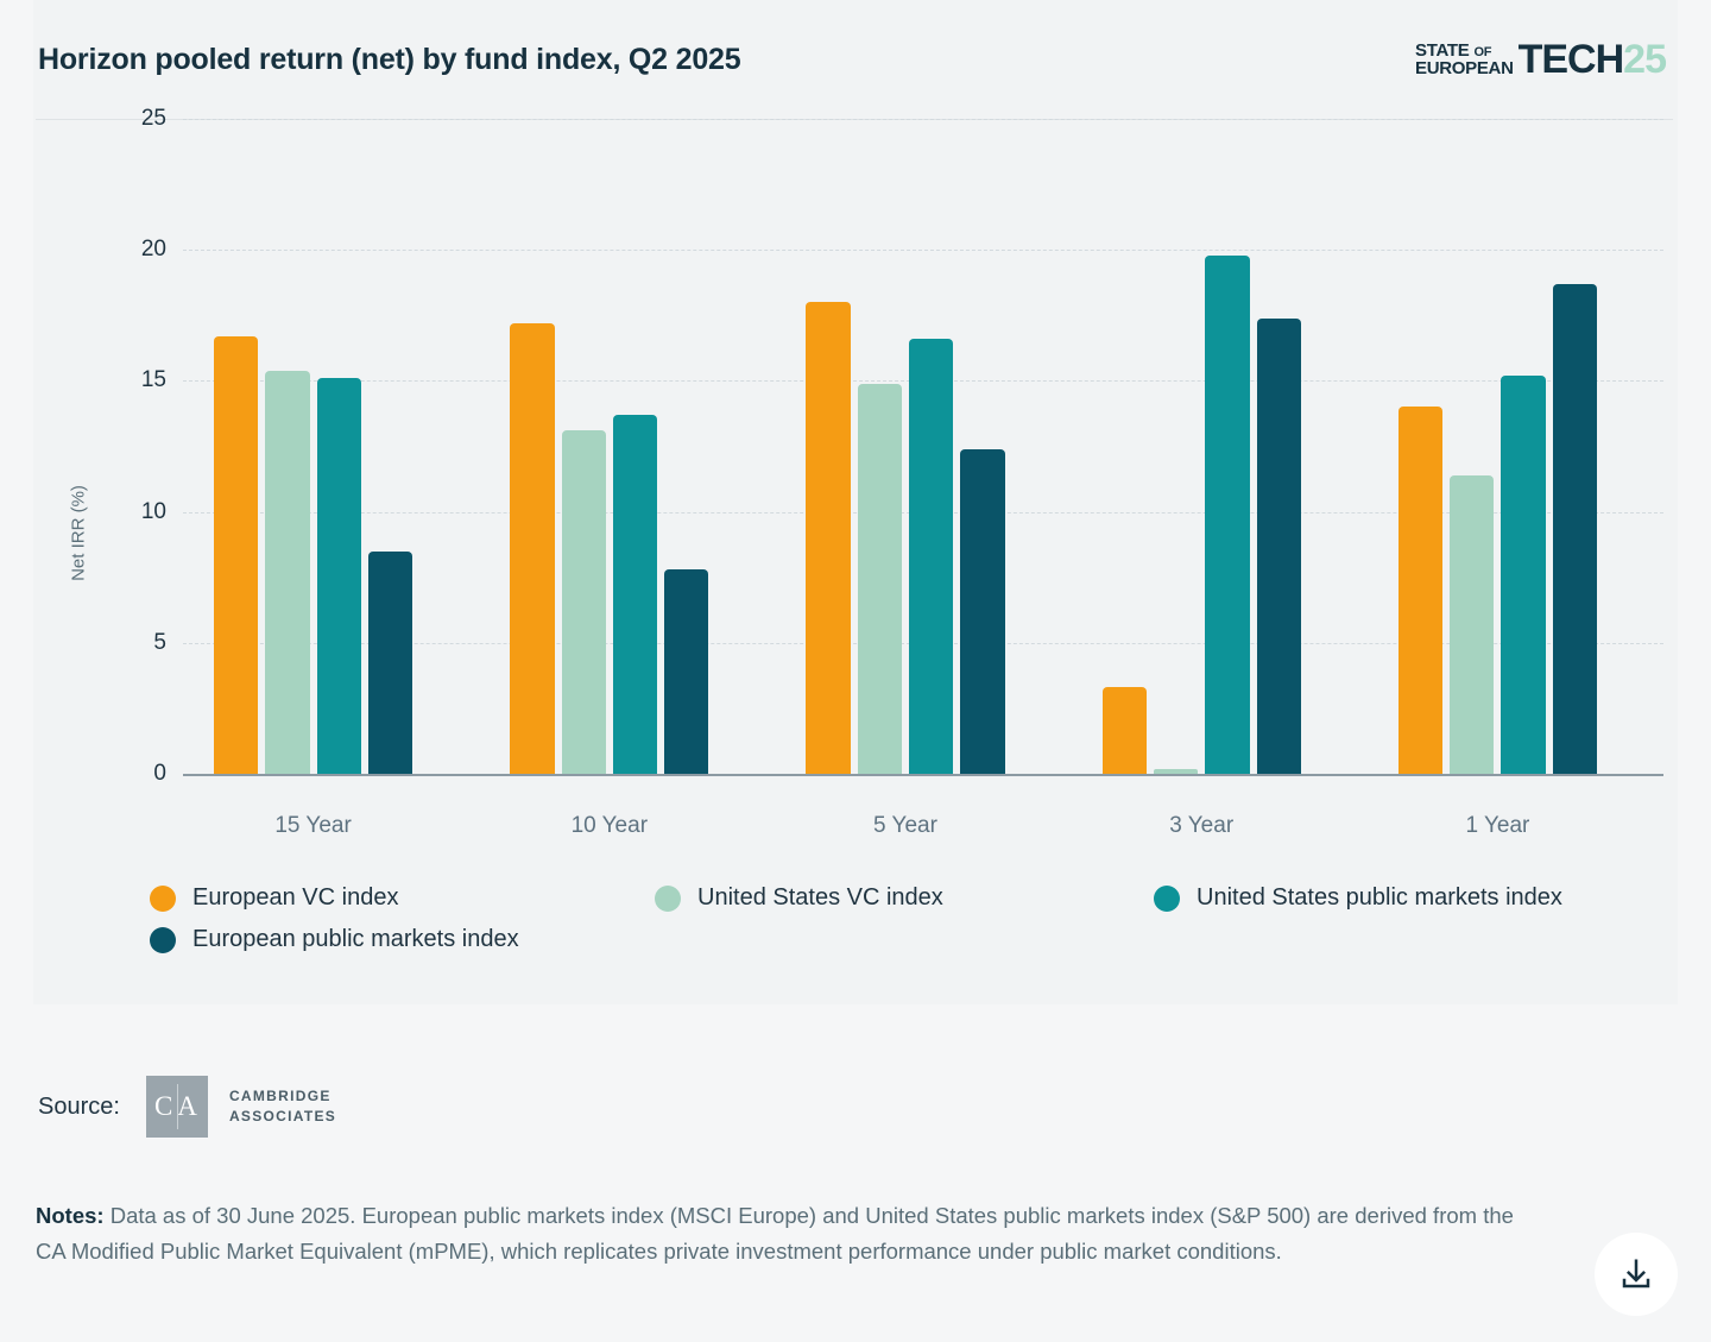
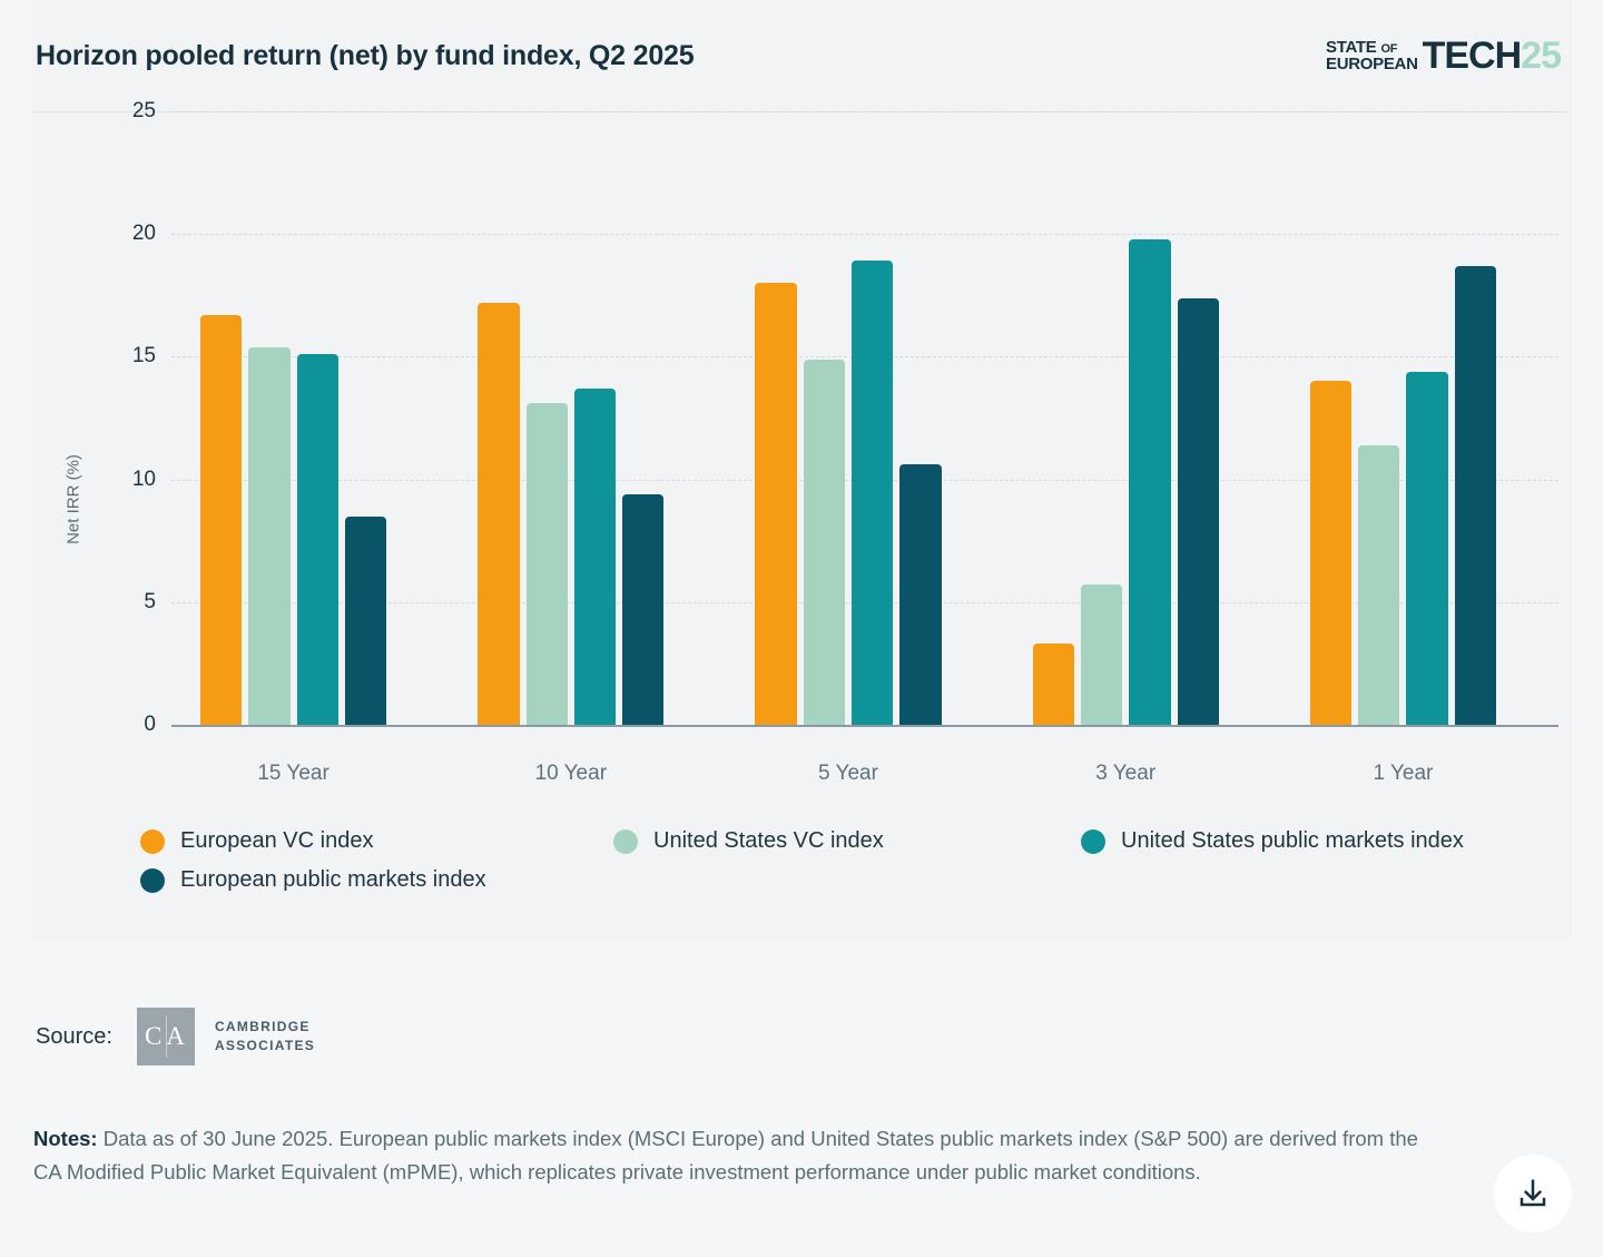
European public markets index/10 Year: 7.8 -> 9.4
United States public markets index/5 Year: 16.6 -> 18.9
European public markets index/5 Year: 12.4 -> 10.6
United States VC index/3 Year: 0.2 -> 5.7
United States public markets index/1 Year: 15.2 -> 14.4
